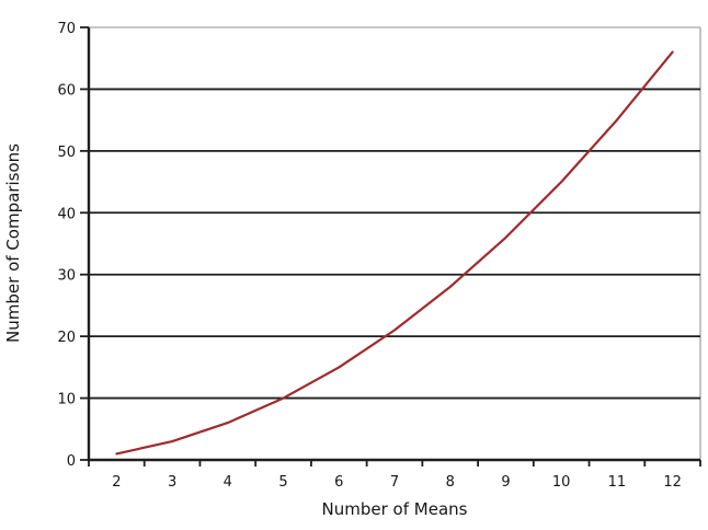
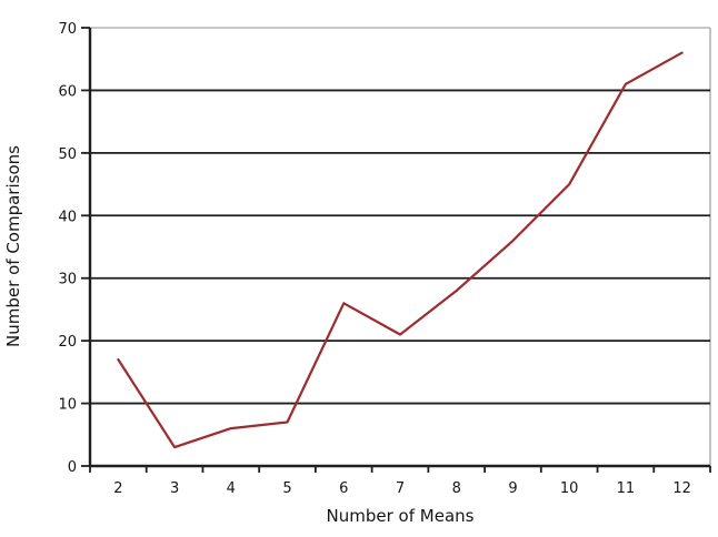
2: 1 -> 17
5: 10 -> 7
6: 15 -> 26
11: 55 -> 61
